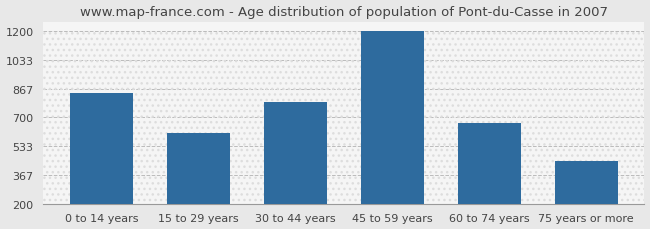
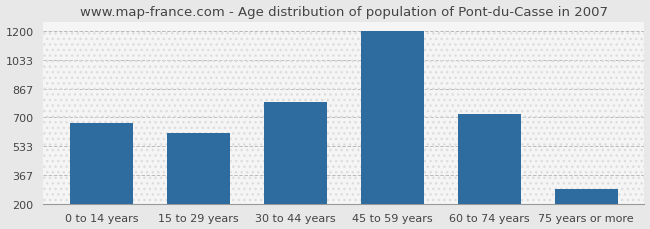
0 to 14 years: 840 -> 670
60 to 74 years: 670 -> 720
75 years or more: 450 -> 280
